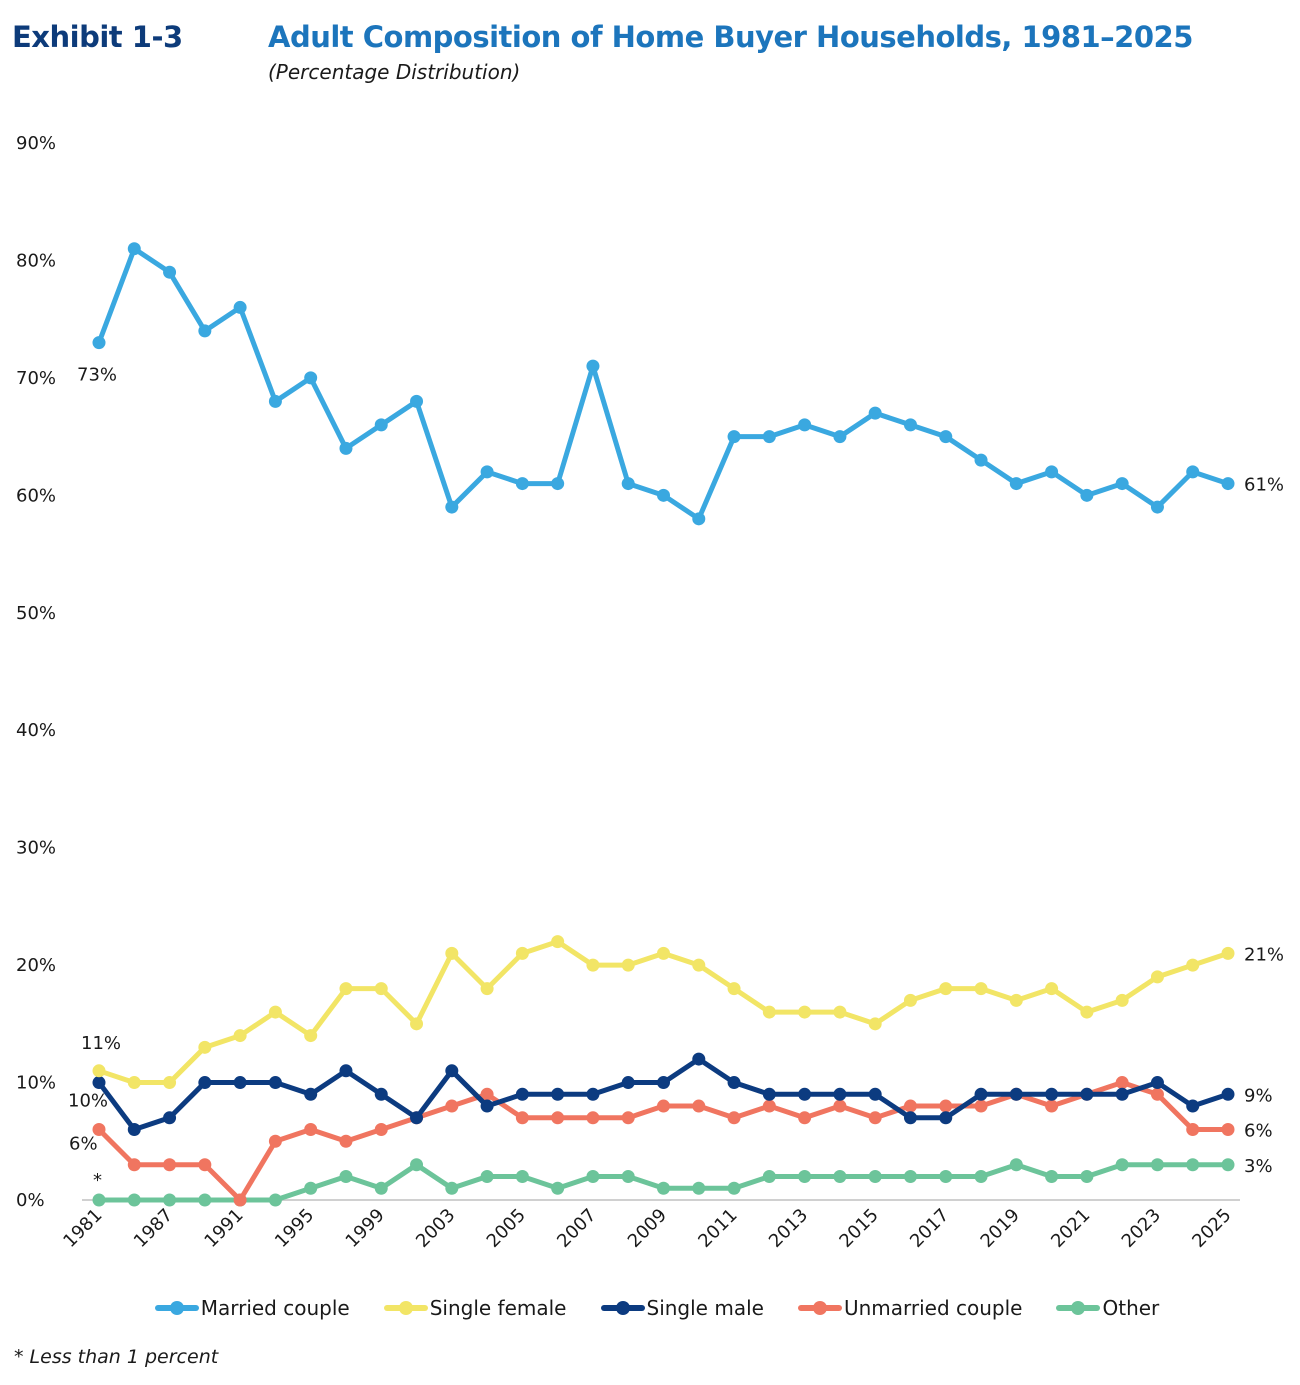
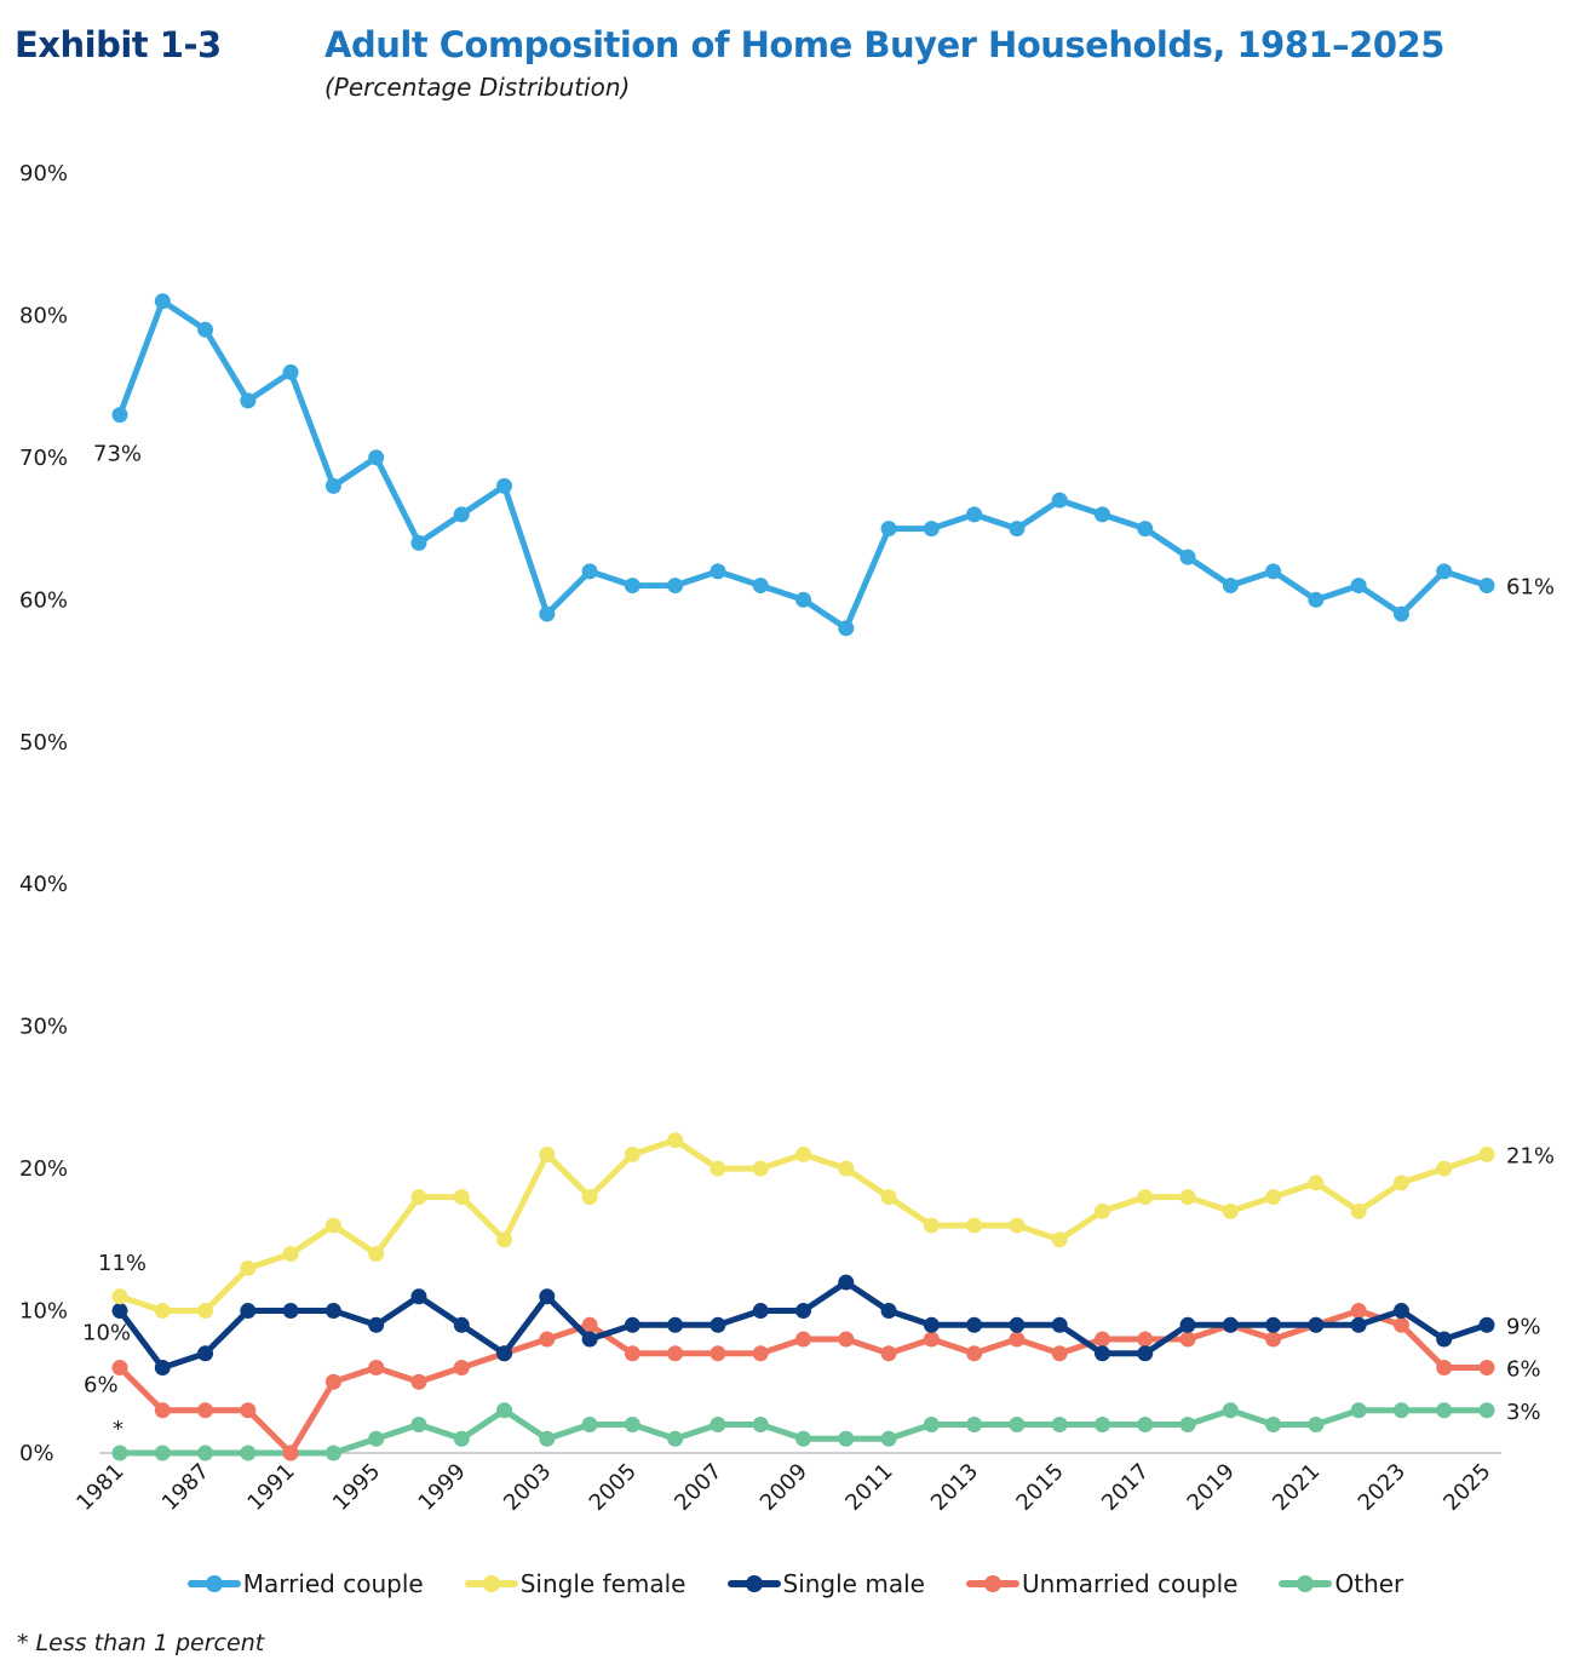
Married couple/2007: 71% -> 62%
Single female/2021: 16% -> 19%
